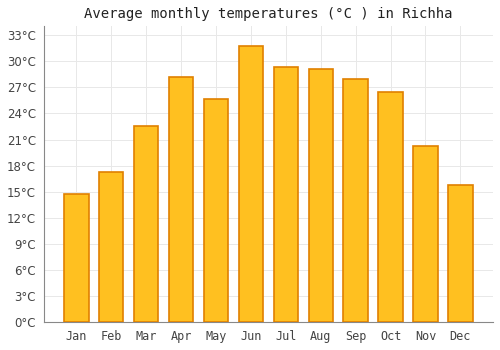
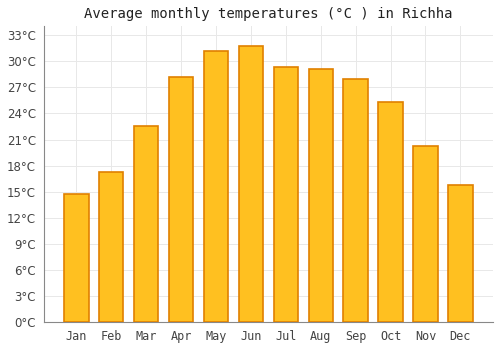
May: 25.6°C -> 31.2°C
Oct: 26.4°C -> 25.3°C
